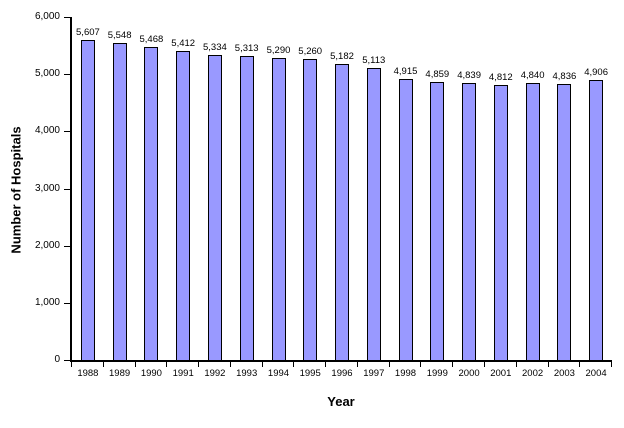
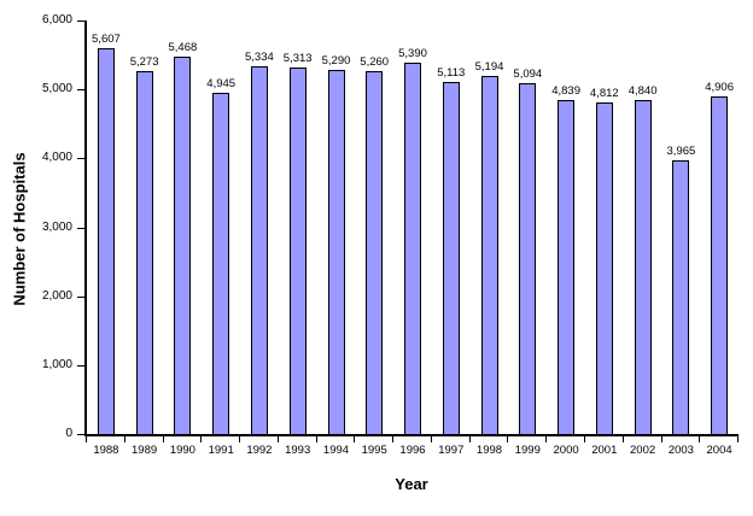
1989: 5,548 -> 5,273
1991: 5,412 -> 4,945
1996: 5,182 -> 5,390
1998: 4,915 -> 5,194
1999: 4,859 -> 5,094
2003: 4,836 -> 3,965
